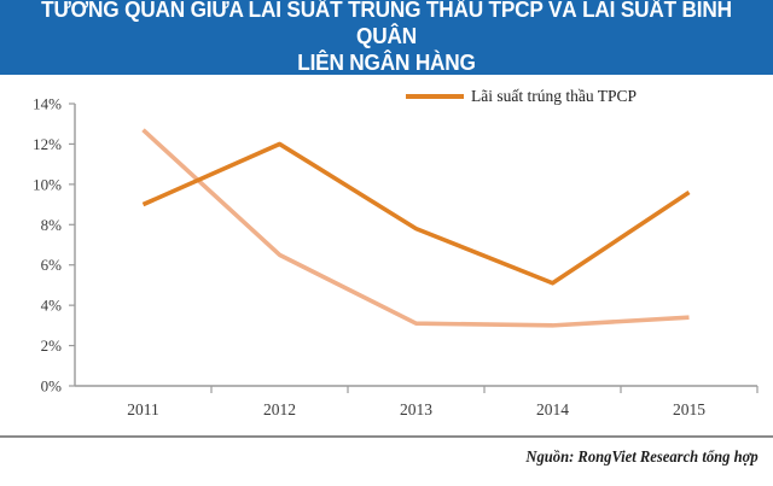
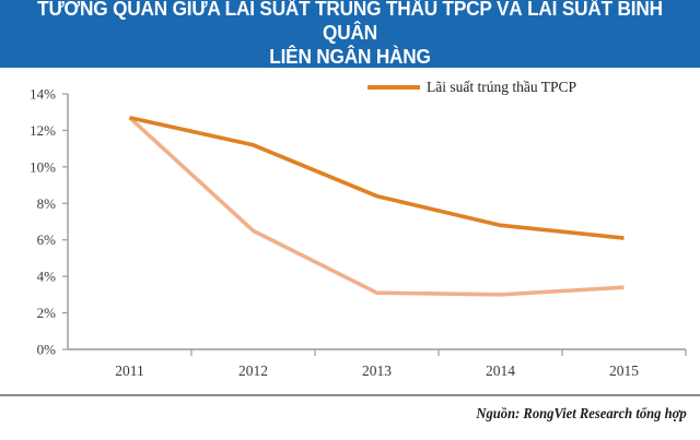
Lãi suất trúng thầu TPCP/2011: 9.0% -> 12.7%
Lãi suất trúng thầu TPCP/2012: 12.0% -> 11.2%
Lãi suất trúng thầu TPCP/2013: 7.8% -> 8.4%
Lãi suất trúng thầu TPCP/2014: 5.1% -> 6.8%
Lãi suất trúng thầu TPCP/2015: 9.6% -> 6.1%
